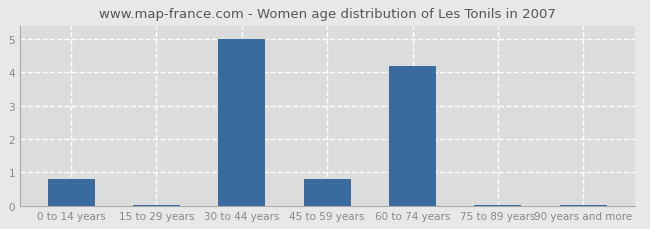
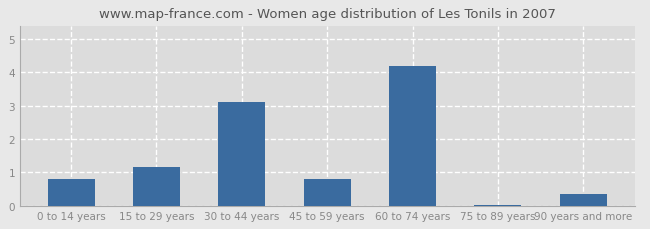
15 to 29 years: 0.03 -> 1.15
30 to 44 years: 5.00 -> 3.10
90 years and more: 0.03 -> 0.35
